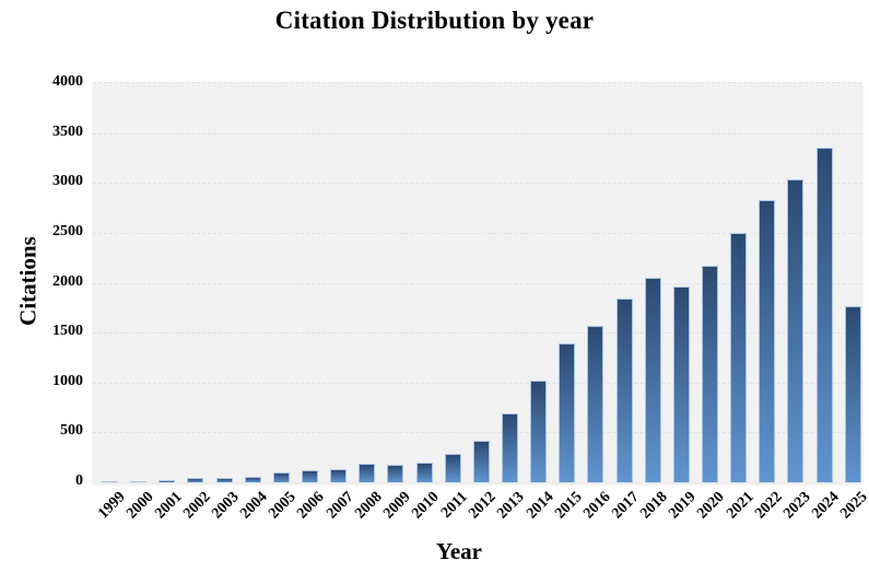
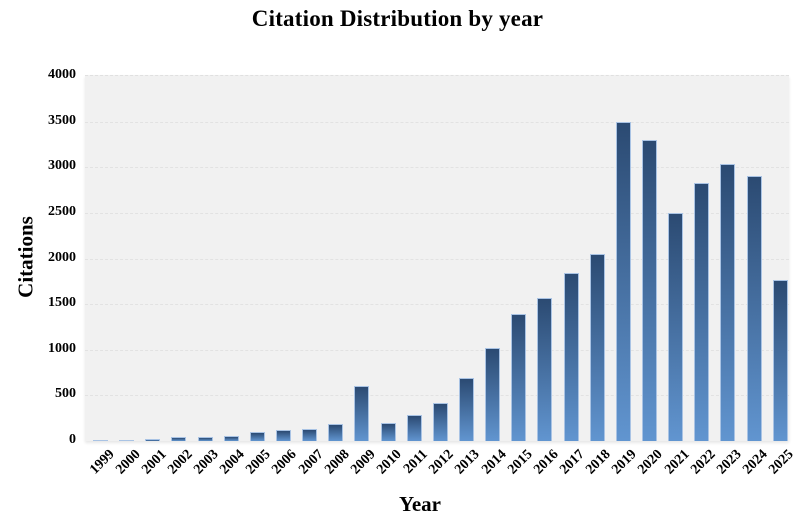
2009: 200 -> 600
2019: 2000 -> 3500
2020: 2200 -> 3300
2024: 3400 -> 2900
